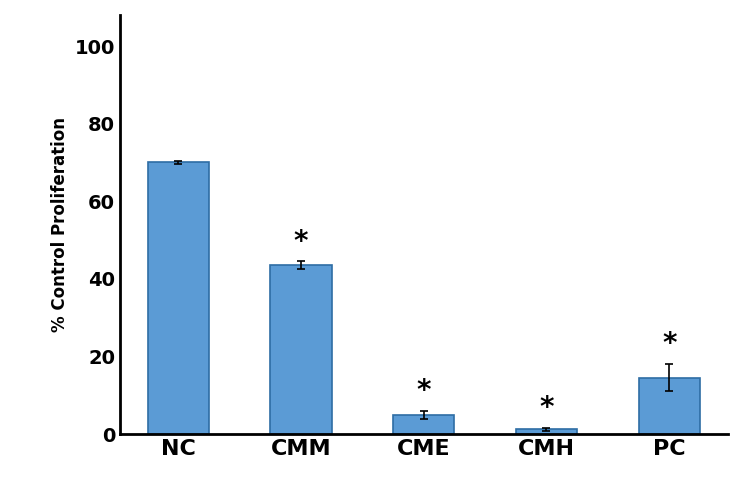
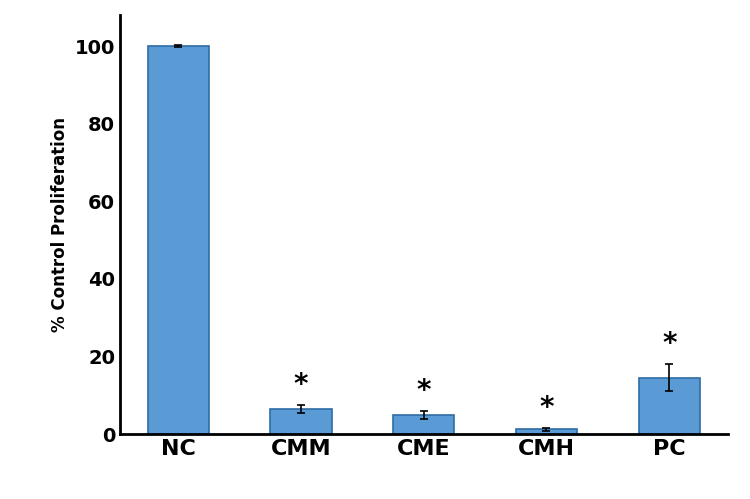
NC: 70.0 -> 100.0
CMM: 43.5 -> 6.5
